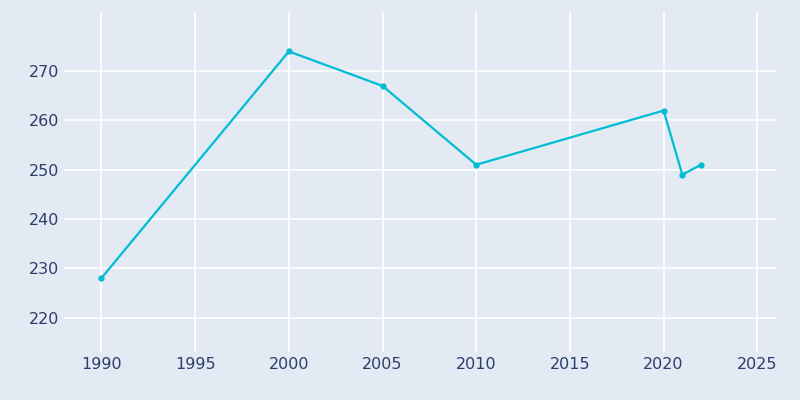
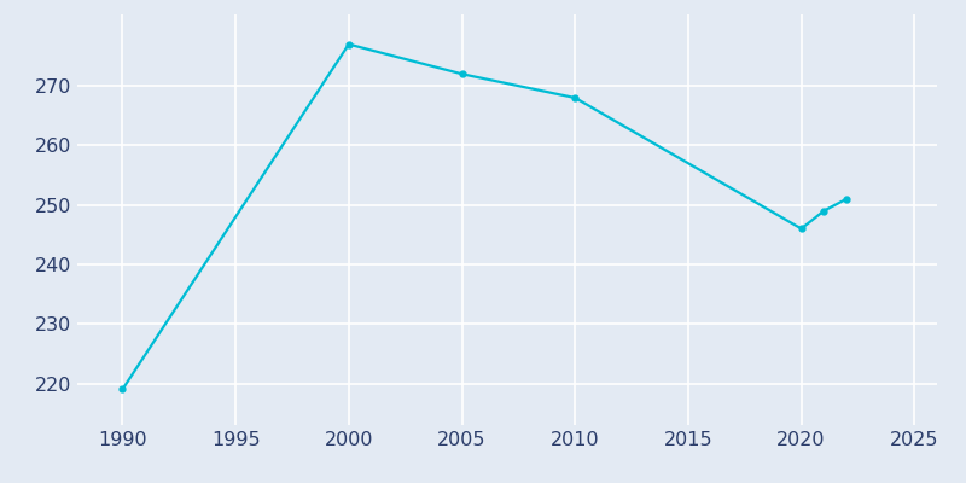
1990: 228 -> 219
2000: 274 -> 277
2005: 267 -> 272
2010: 251 -> 268
2020: 262 -> 246
